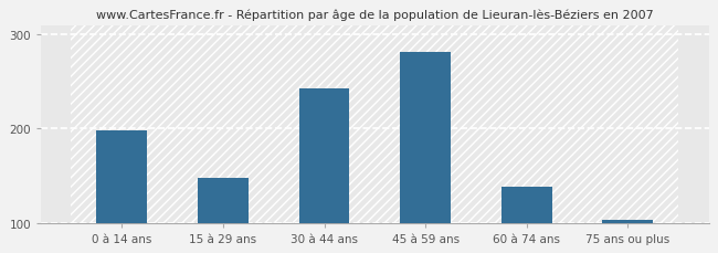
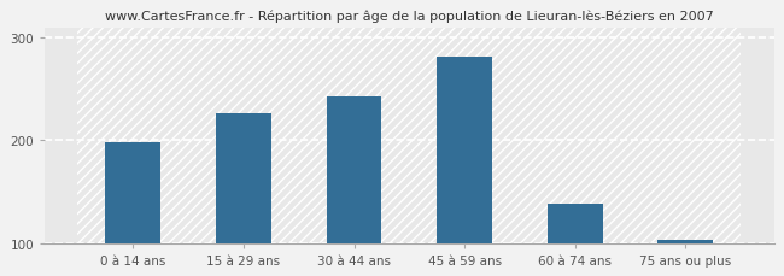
15 à 29 ans: 148 -> 226
